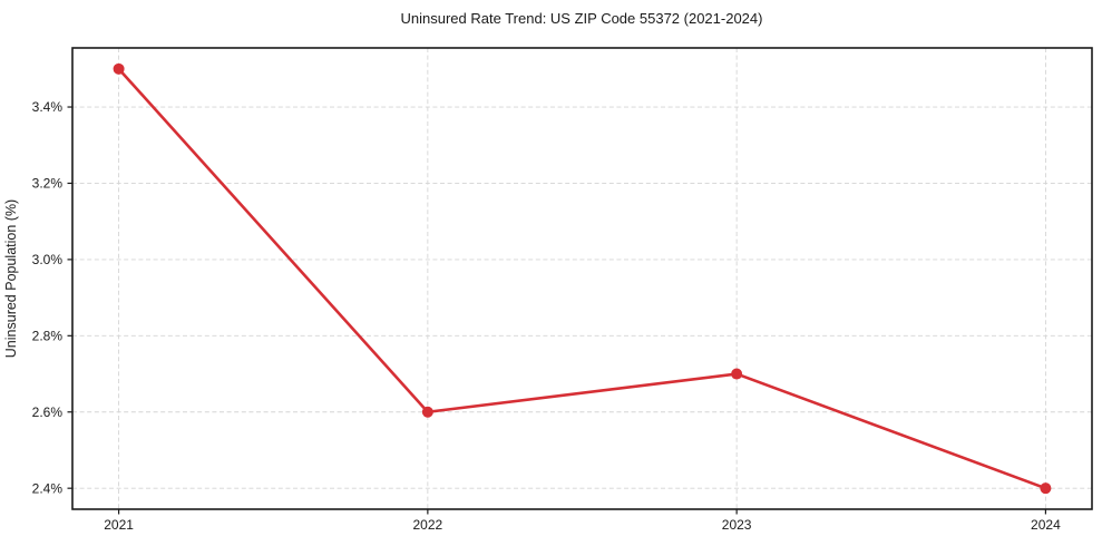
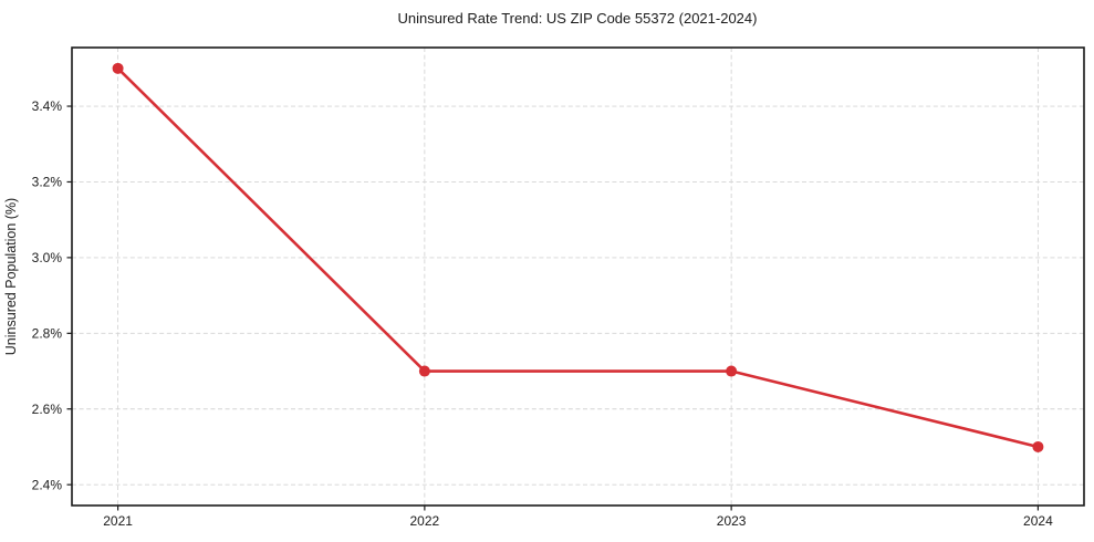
2022: 2.6% -> 2.7%
2024: 2.4% -> 2.5%
